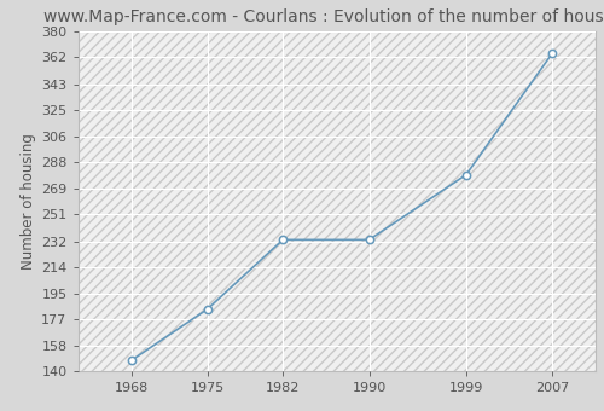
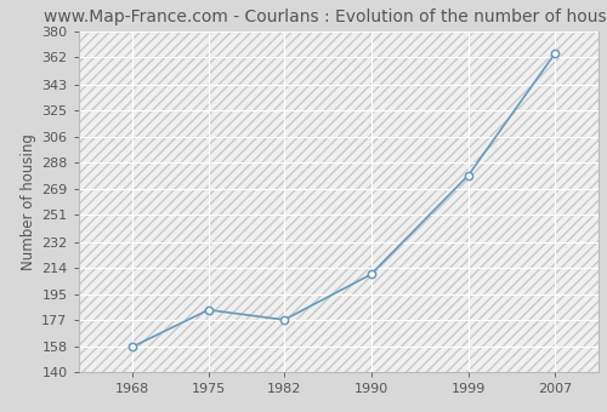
1968: 148 -> 158
1982: 233 -> 177
1990: 233 -> 209
